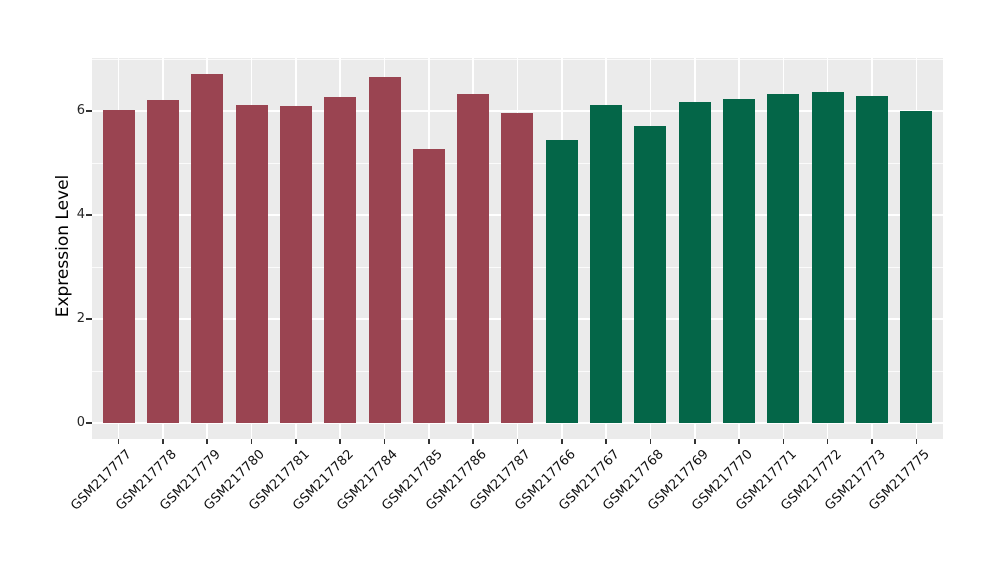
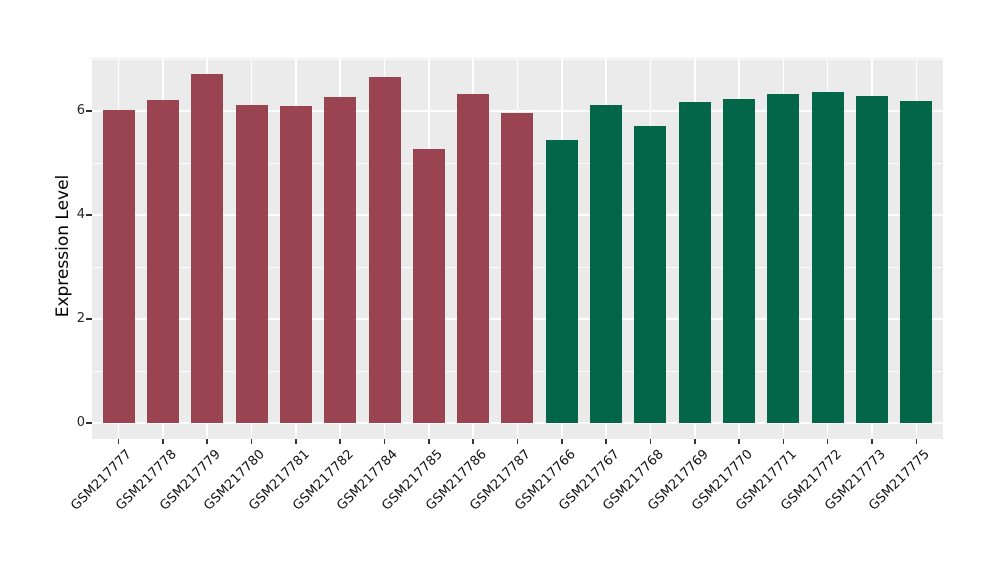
GSM217775: 6.0 -> 6.2
